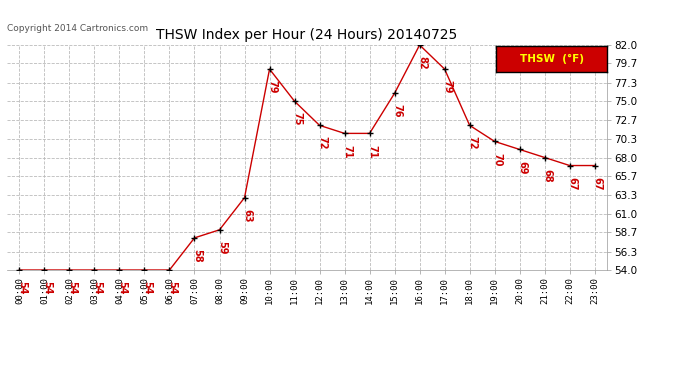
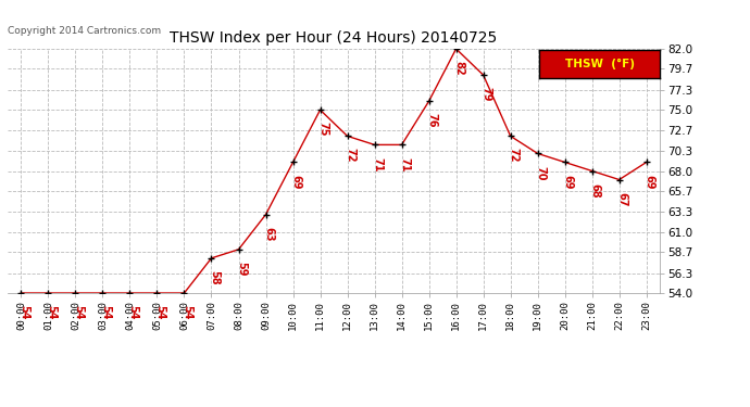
10:00: 79 -> 69
23:00: 67 -> 69
